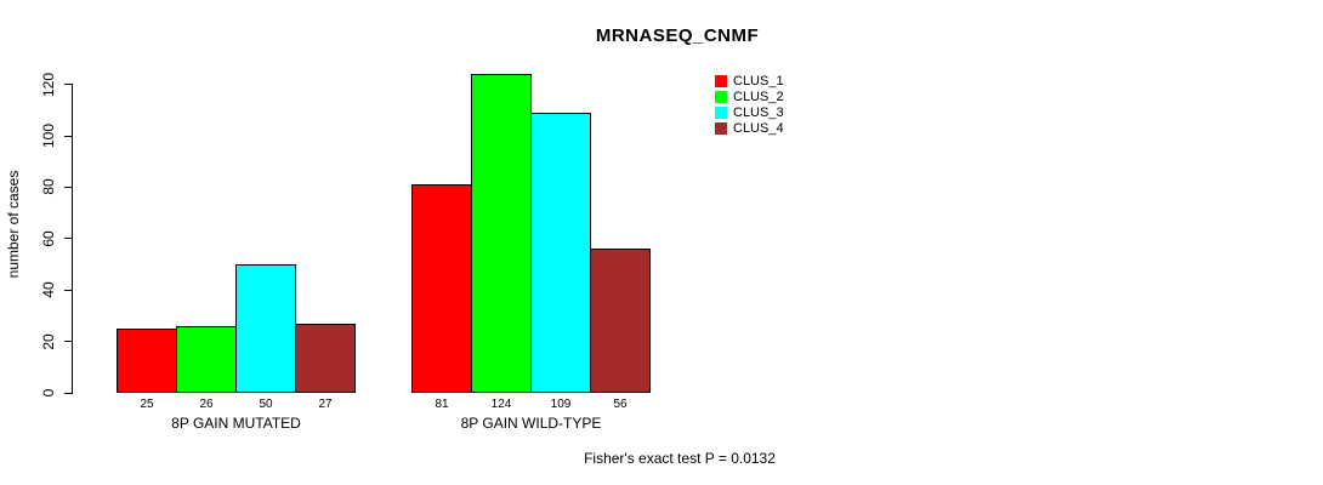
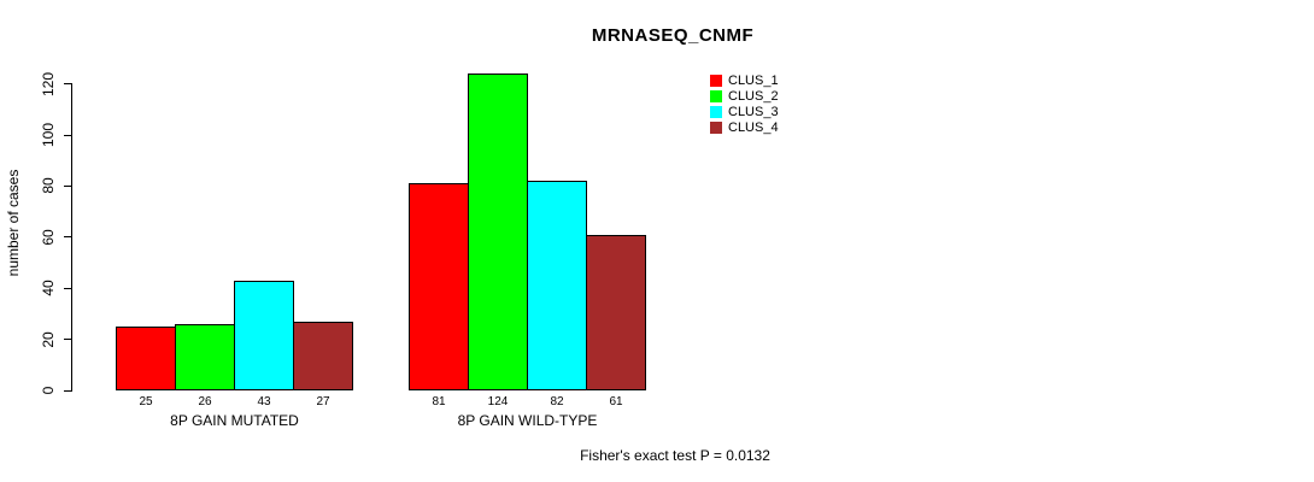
CLUS_3/8P GAIN MUTATED: 50 -> 43
CLUS_3/8P GAIN WILD-TYPE: 109 -> 82
CLUS_4/8P GAIN WILD-TYPE: 56 -> 61
